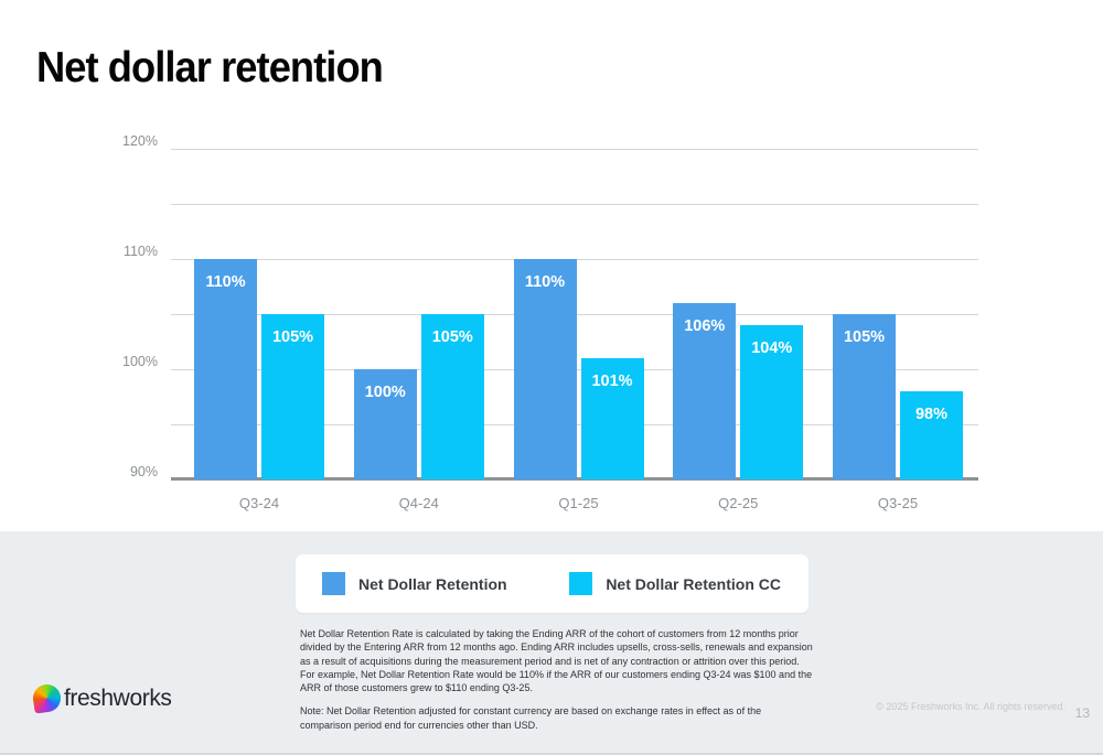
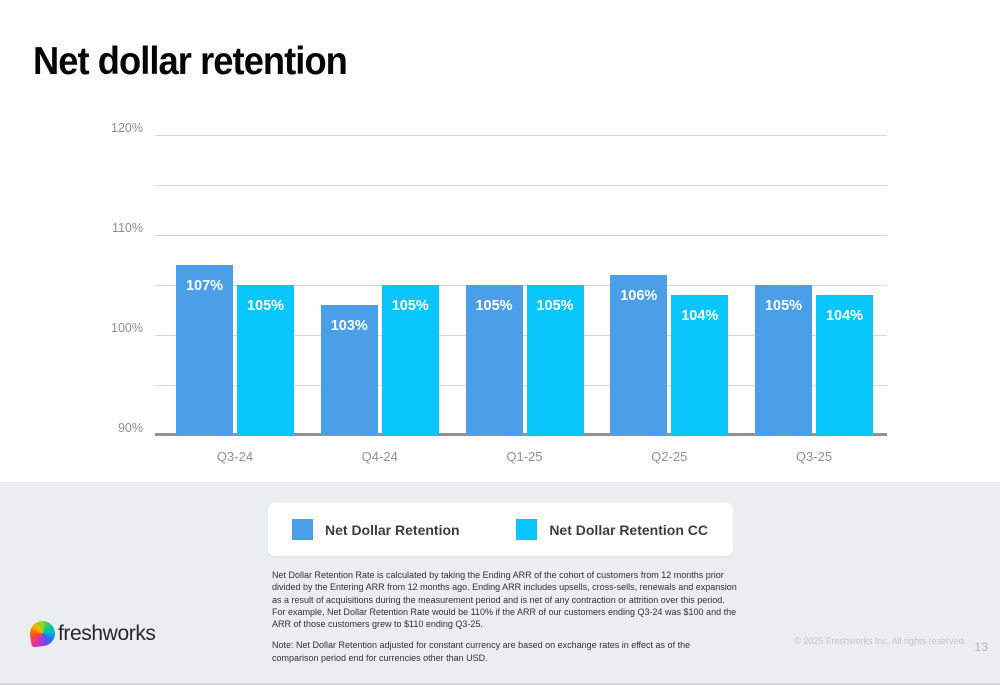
Net Dollar Retention/Q3-24: 110% -> 107%
Net Dollar Retention/Q4-24: 100% -> 103%
Net Dollar Retention/Q1-25: 110% -> 105%
Net Dollar Retention CC/Q1-25: 101% -> 105%
Net Dollar Retention CC/Q3-25: 98% -> 104%
